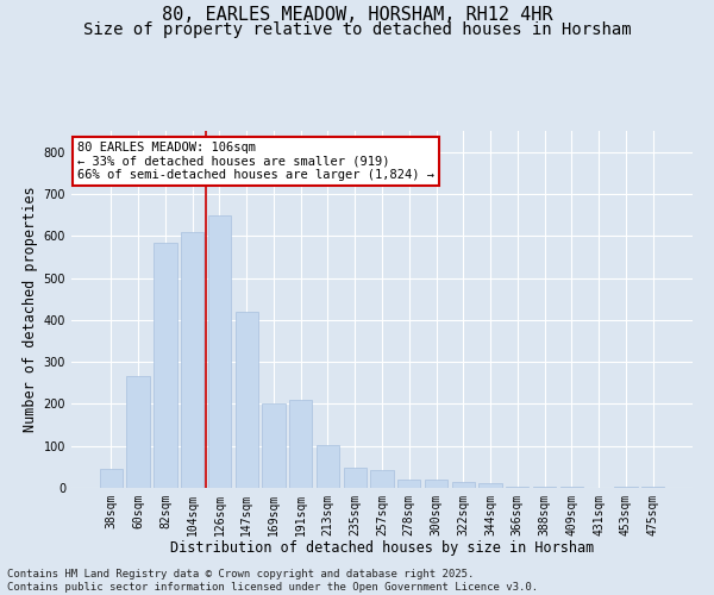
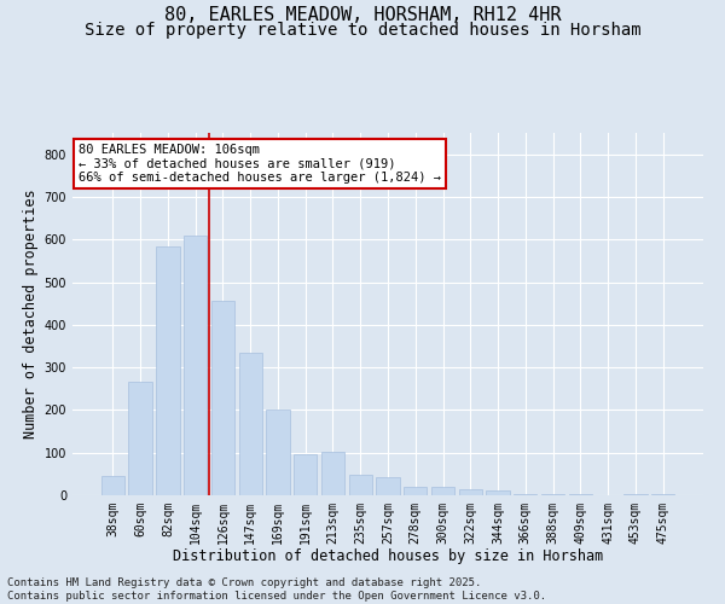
126sqm: 650 -> 455
147sqm: 420 -> 335
191sqm: 210 -> 95
